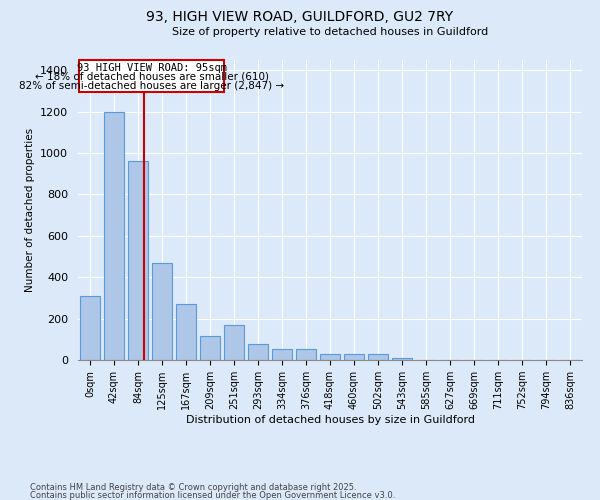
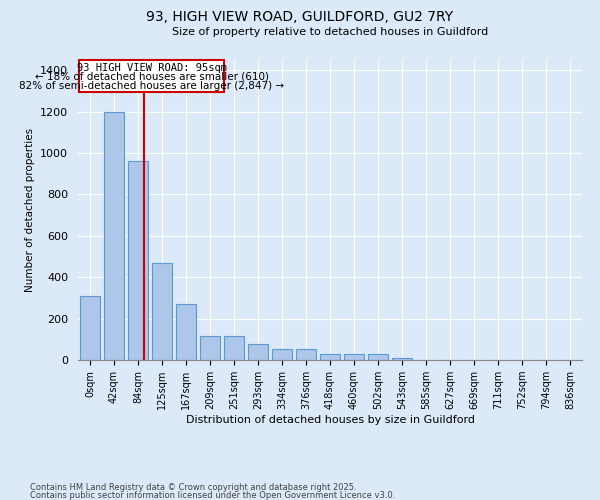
251sqm: 170 -> 115
